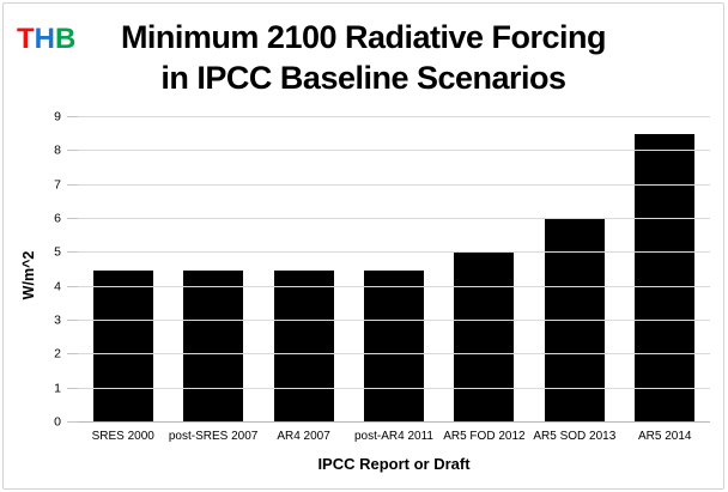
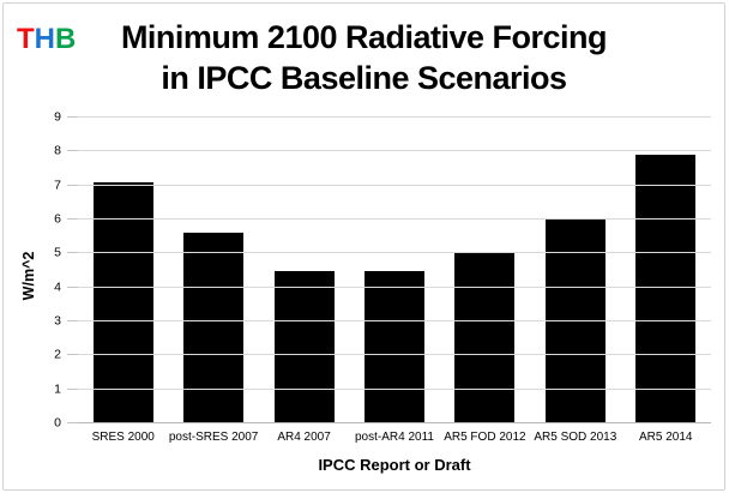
SRES 2000: 4.5 -> 7.1
post-SRES 2007: 4.5 -> 5.6
AR5 2014: 8.5 -> 7.9
